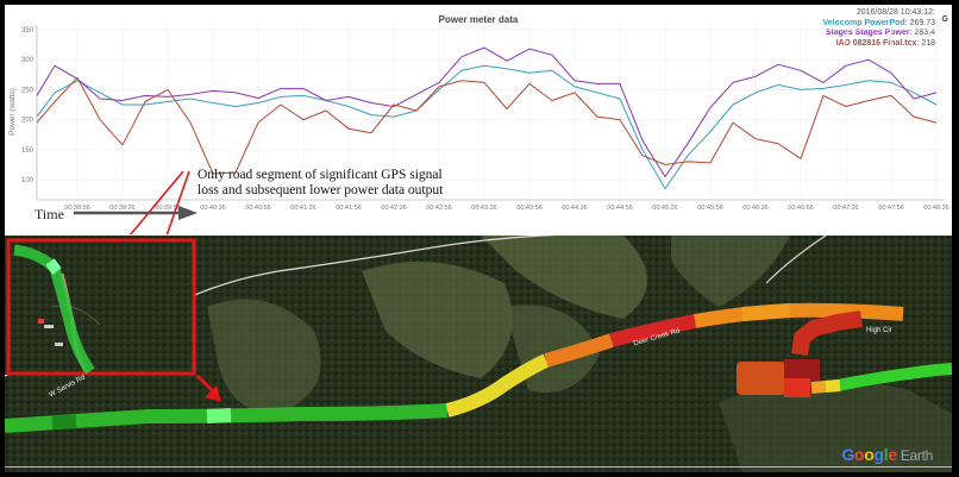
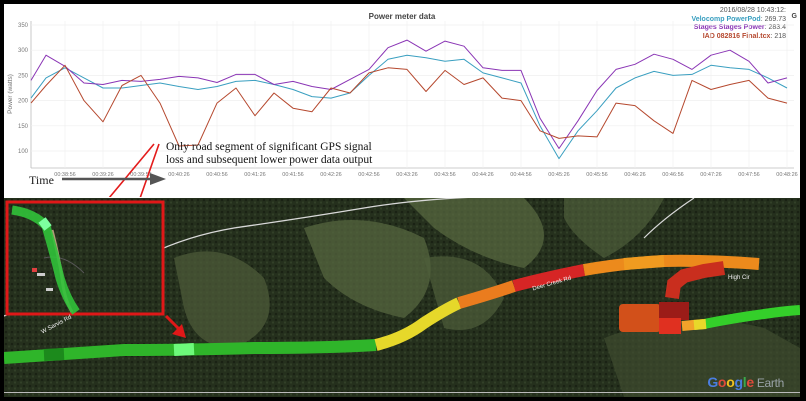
IAD 082816 Final.tcx/00:41:26: 200 -> 170
IAD 082816 Final.tcx/00:46:26: 170 -> 190
Velocomp PowerPod/00:47:26: 260 -> 270
